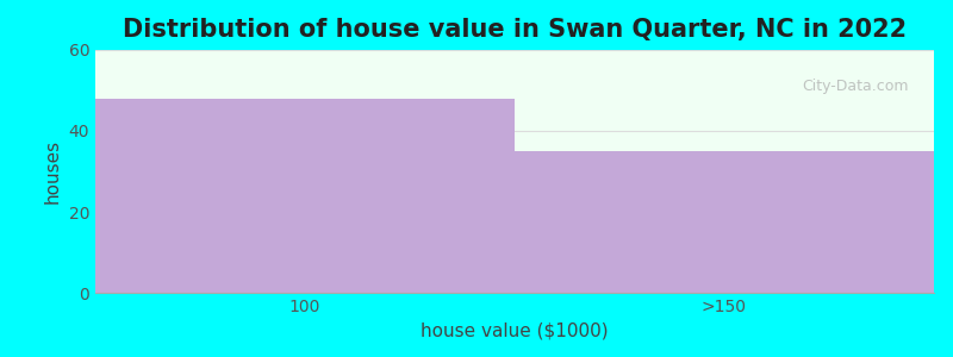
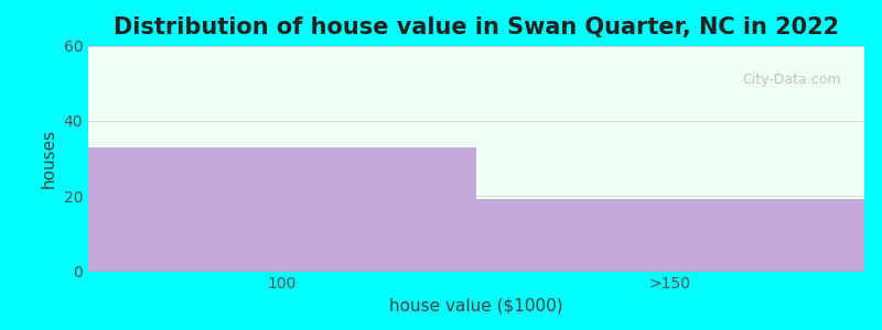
100: 48 -> 33
>150: 35 -> 19
